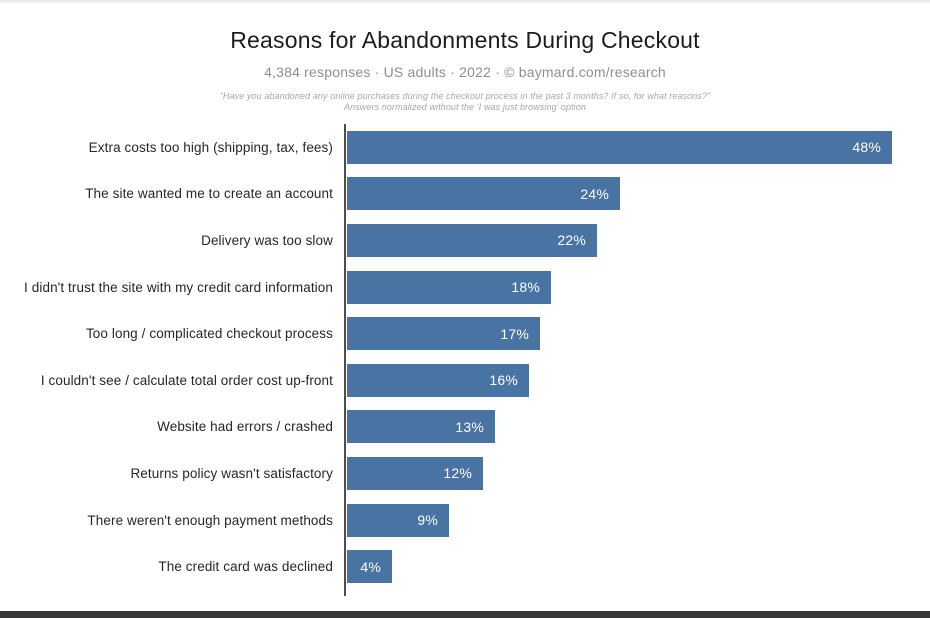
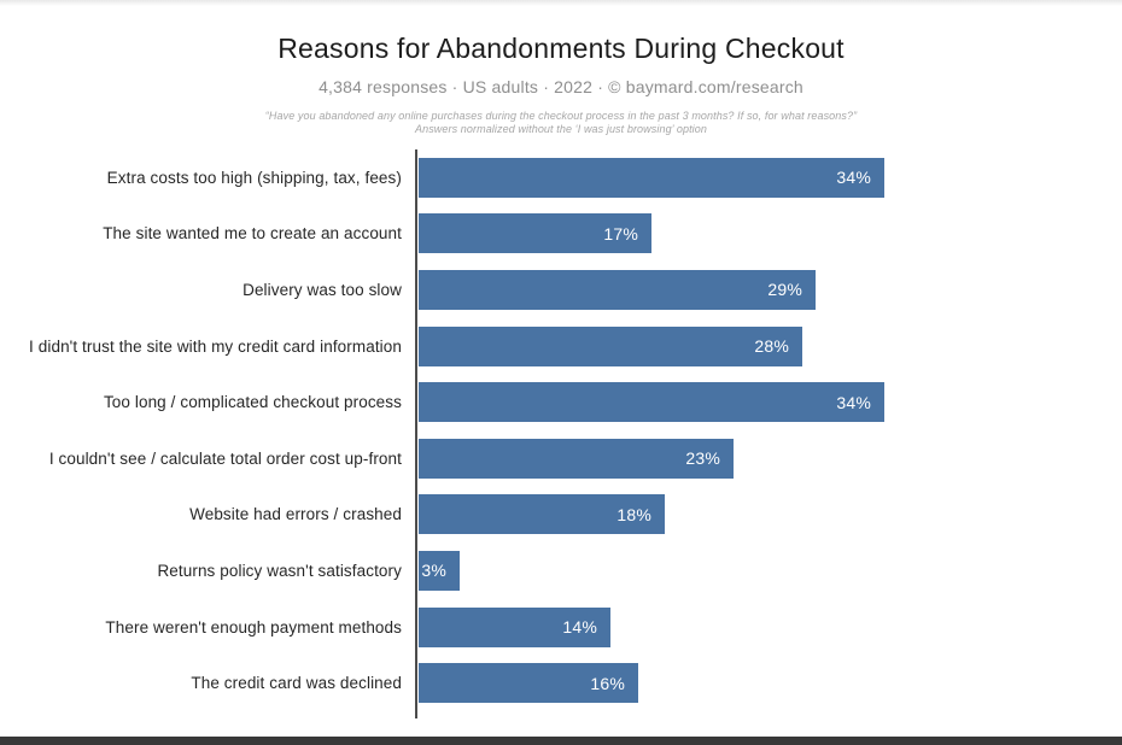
Extra costs too high (shipping, tax, fees): 48% -> 34%
The site wanted me to create an account: 24% -> 17%
Delivery was too slow: 22% -> 29%
I didn't trust the site with my credit card information: 18% -> 28%
Too long / complicated checkout process: 17% -> 34%
I couldn't see / calculate total order cost up-front: 16% -> 23%
Website had errors / crashed: 13% -> 18%
Returns policy wasn't satisfactory: 12% -> 3%
There weren't enough payment methods: 9% -> 14%
The credit card was declined: 4% -> 16%
